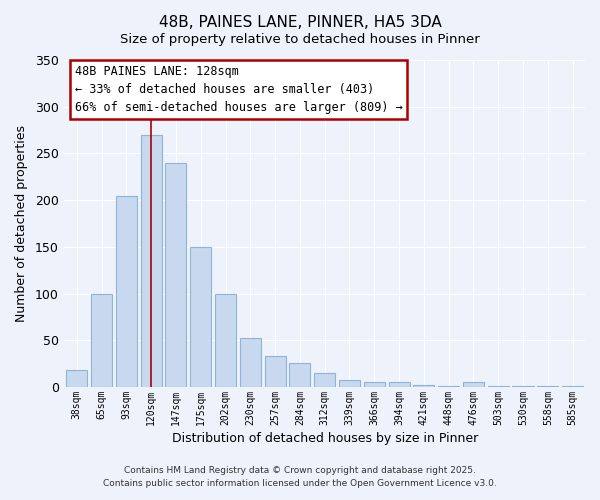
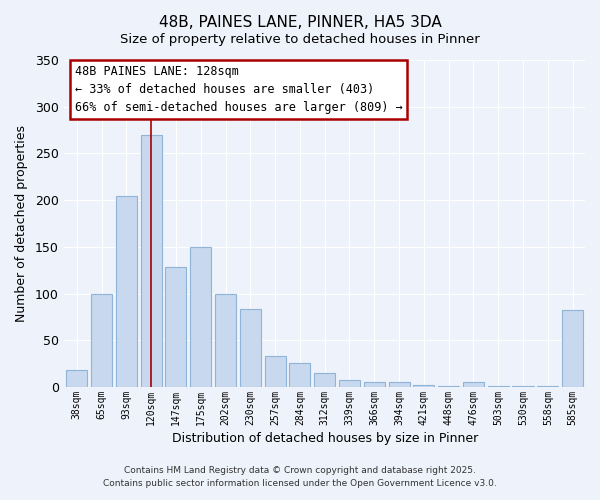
147sqm: 240 -> 128
230sqm: 52 -> 84
585sqm: 1 -> 82
